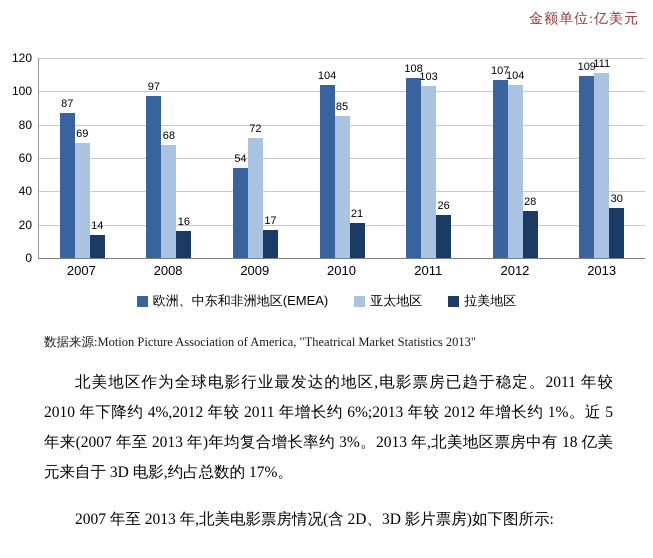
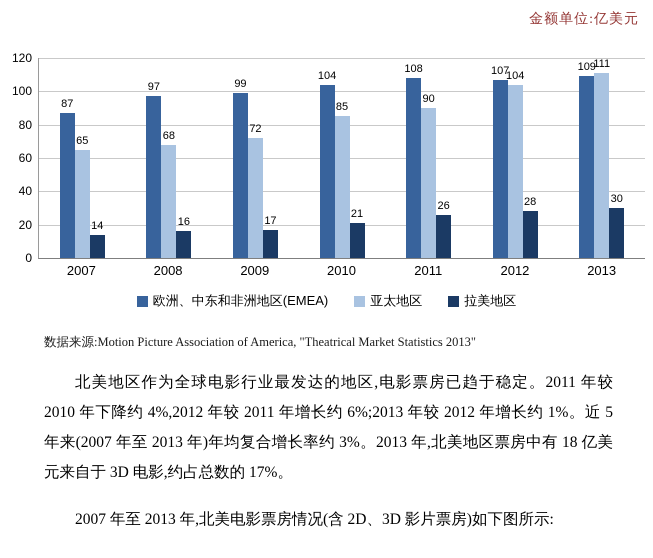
亚太地区/2007: 69 -> 65
欧洲、中东和非洲地区(EMEA)/2009: 54 -> 99
亚太地区/2011: 103 -> 90
